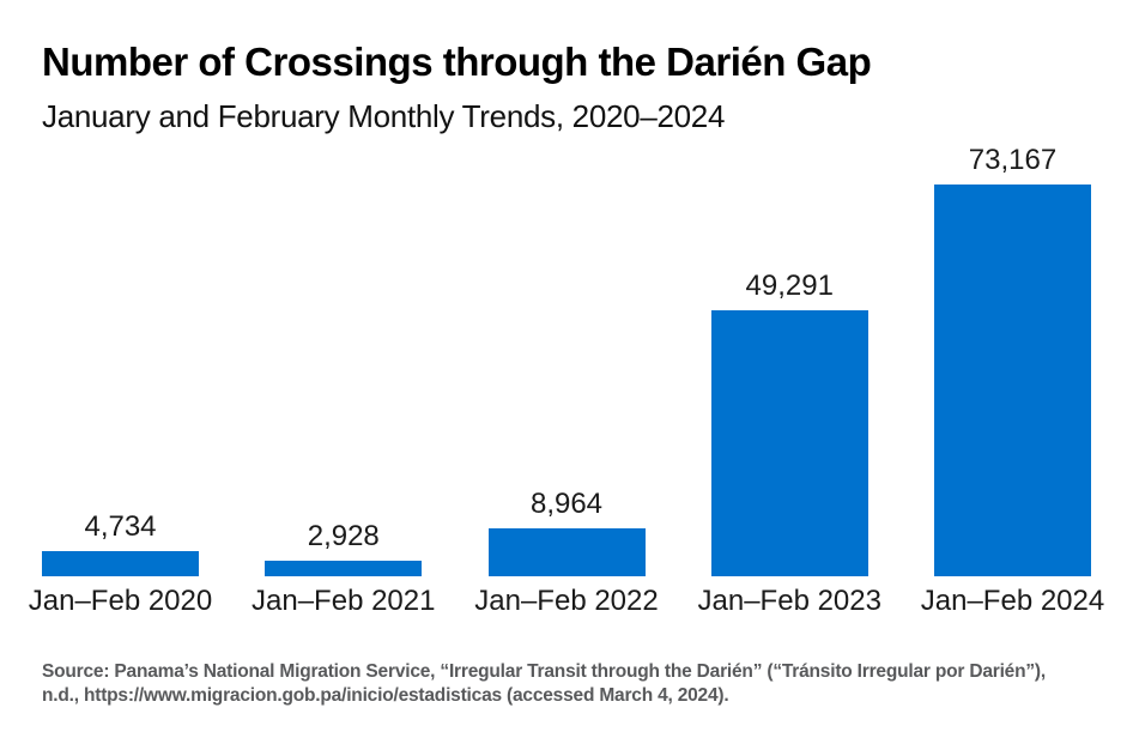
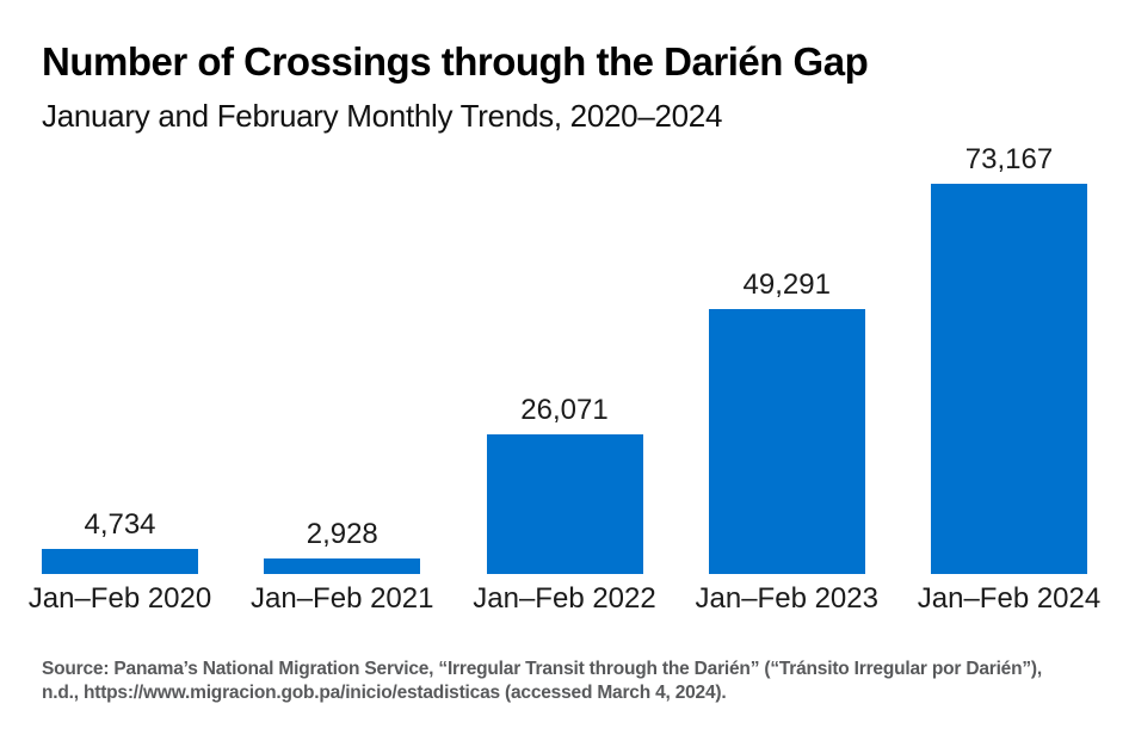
Jan–Feb 2022: 8,964 -> 26,071
